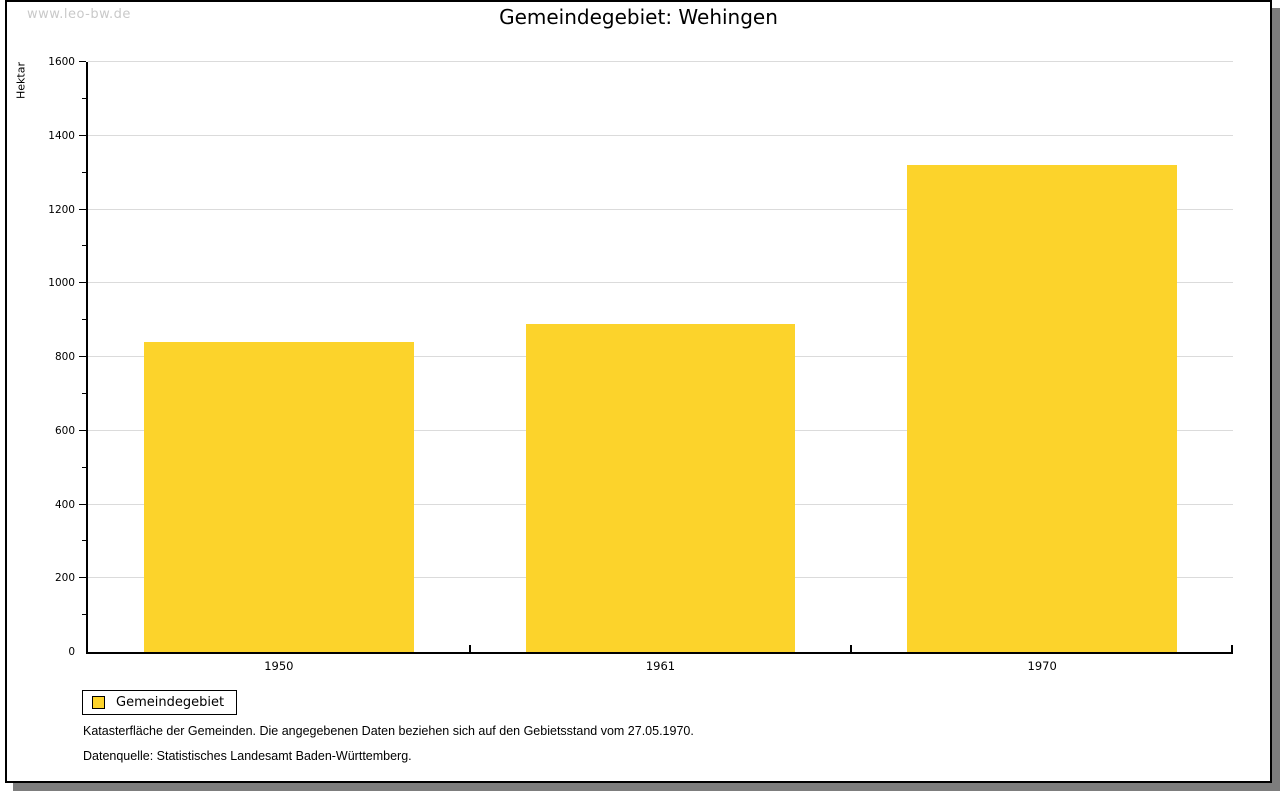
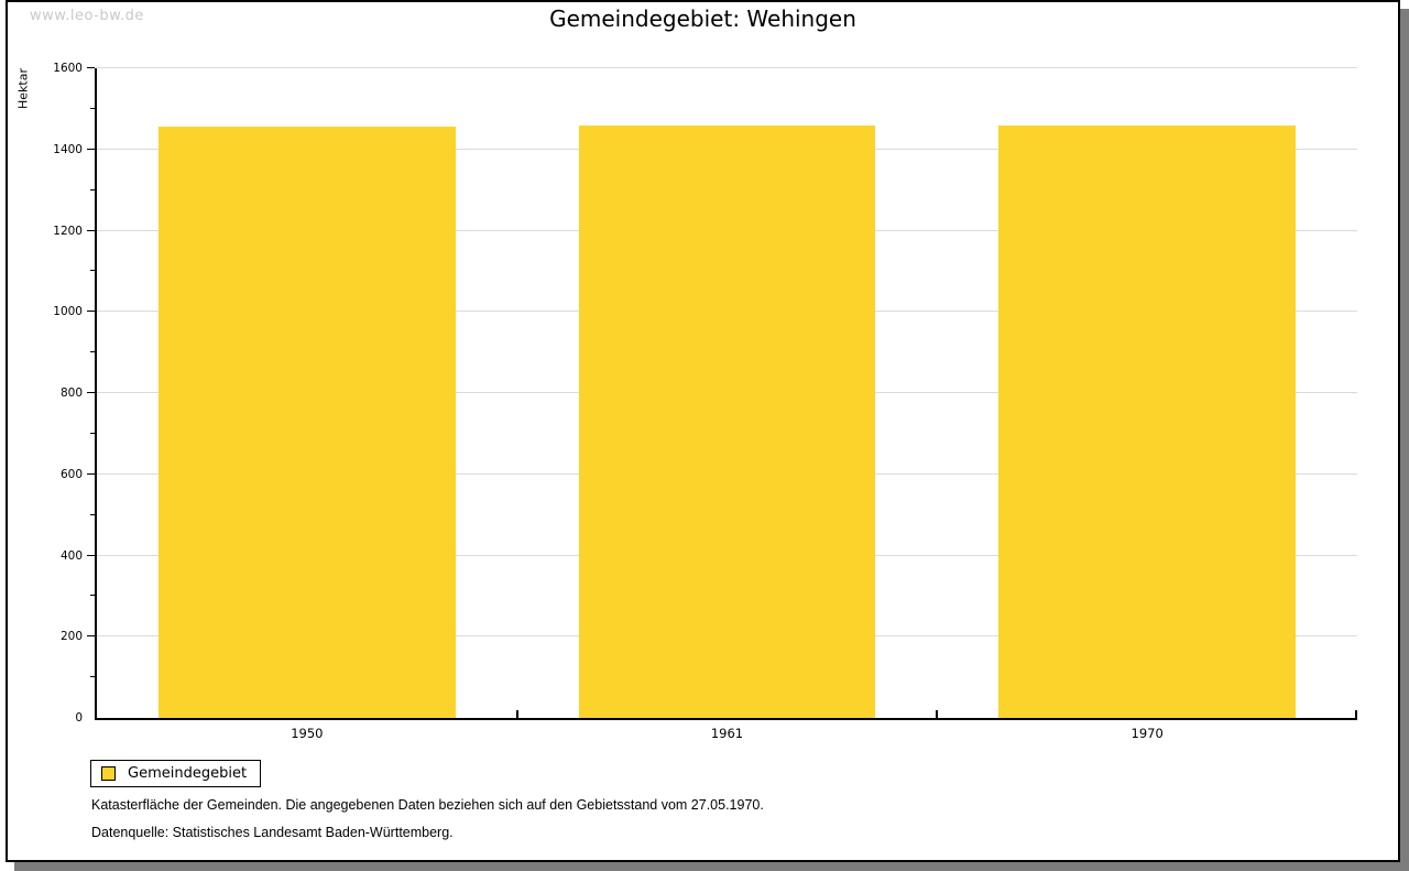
1950: 840 -> 1460
1961: 890 -> 1460
1970: 1320 -> 1460
